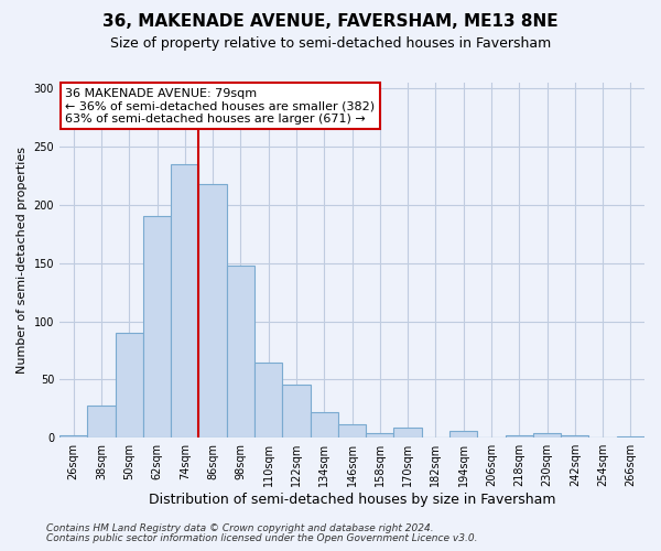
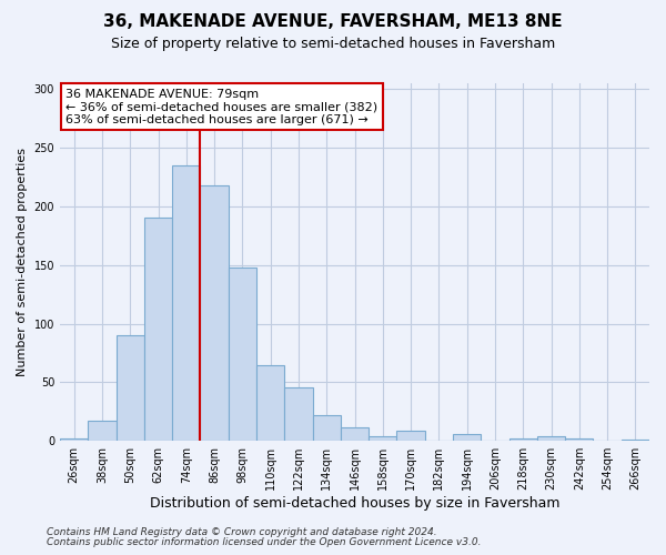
38sqm: 28 -> 17
